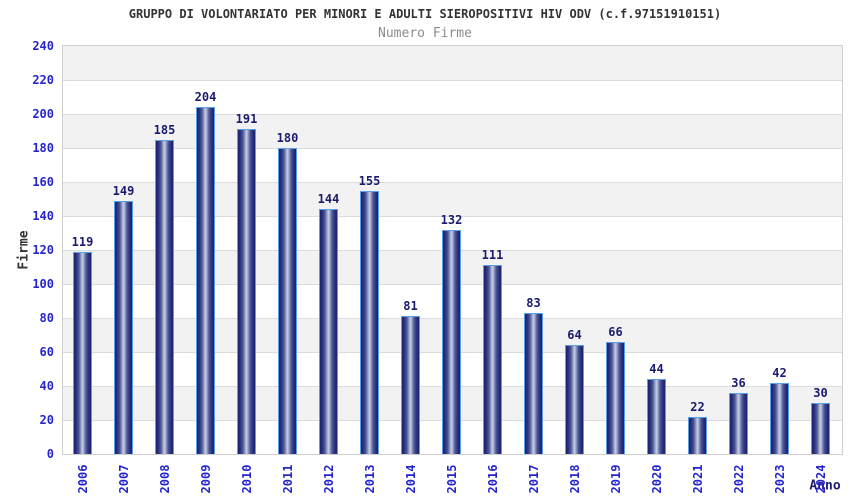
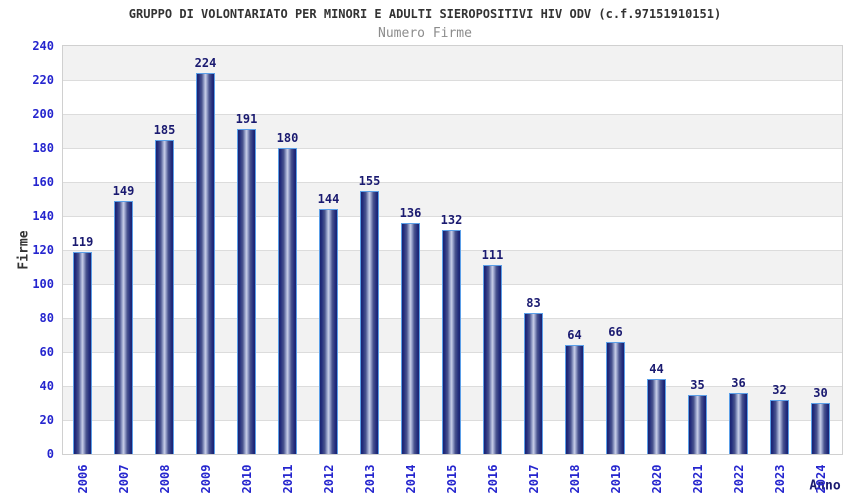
2009: 204 -> 224
2014: 81 -> 136
2021: 22 -> 35
2023: 42 -> 32
